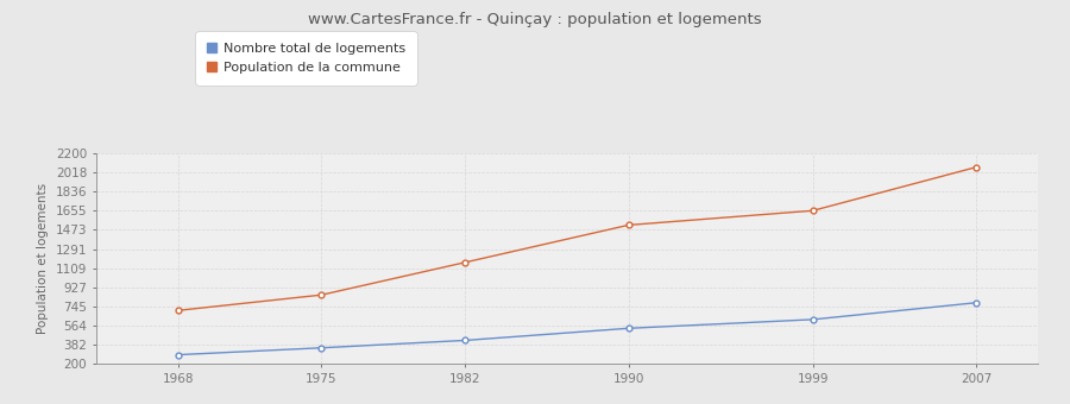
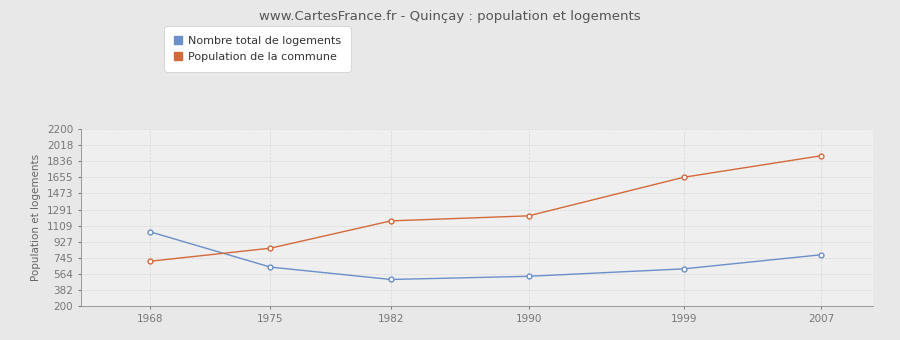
Nombre total de logements/1968: 280 -> 1040
Nombre total de logements/1975: 350 -> 640
Nombre total de logements/1982: 420 -> 500
Population de la commune/1990: 1520 -> 1220
Population de la commune/2007: 2070 -> 1900
